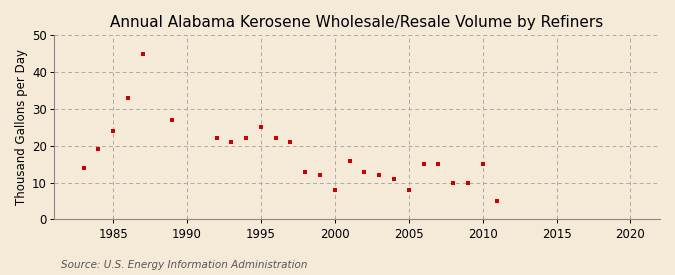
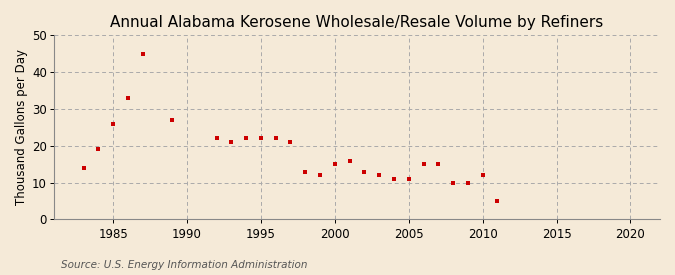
1985: 24 -> 26
1995: 25 -> 22
2000: 8 -> 15
2005: 8 -> 11
2010: 15 -> 12
